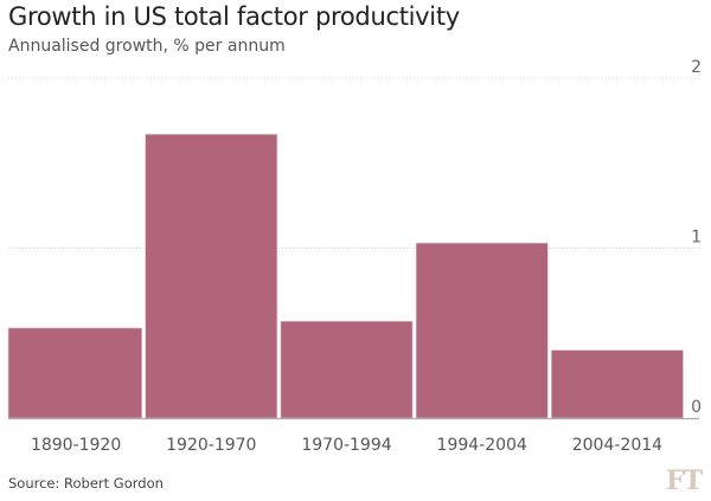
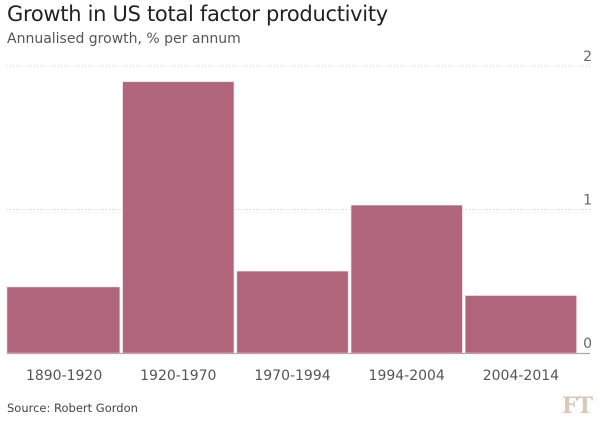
1890-1920: 0.53 -> 0.46
1920-1970: 1.67 -> 1.89
